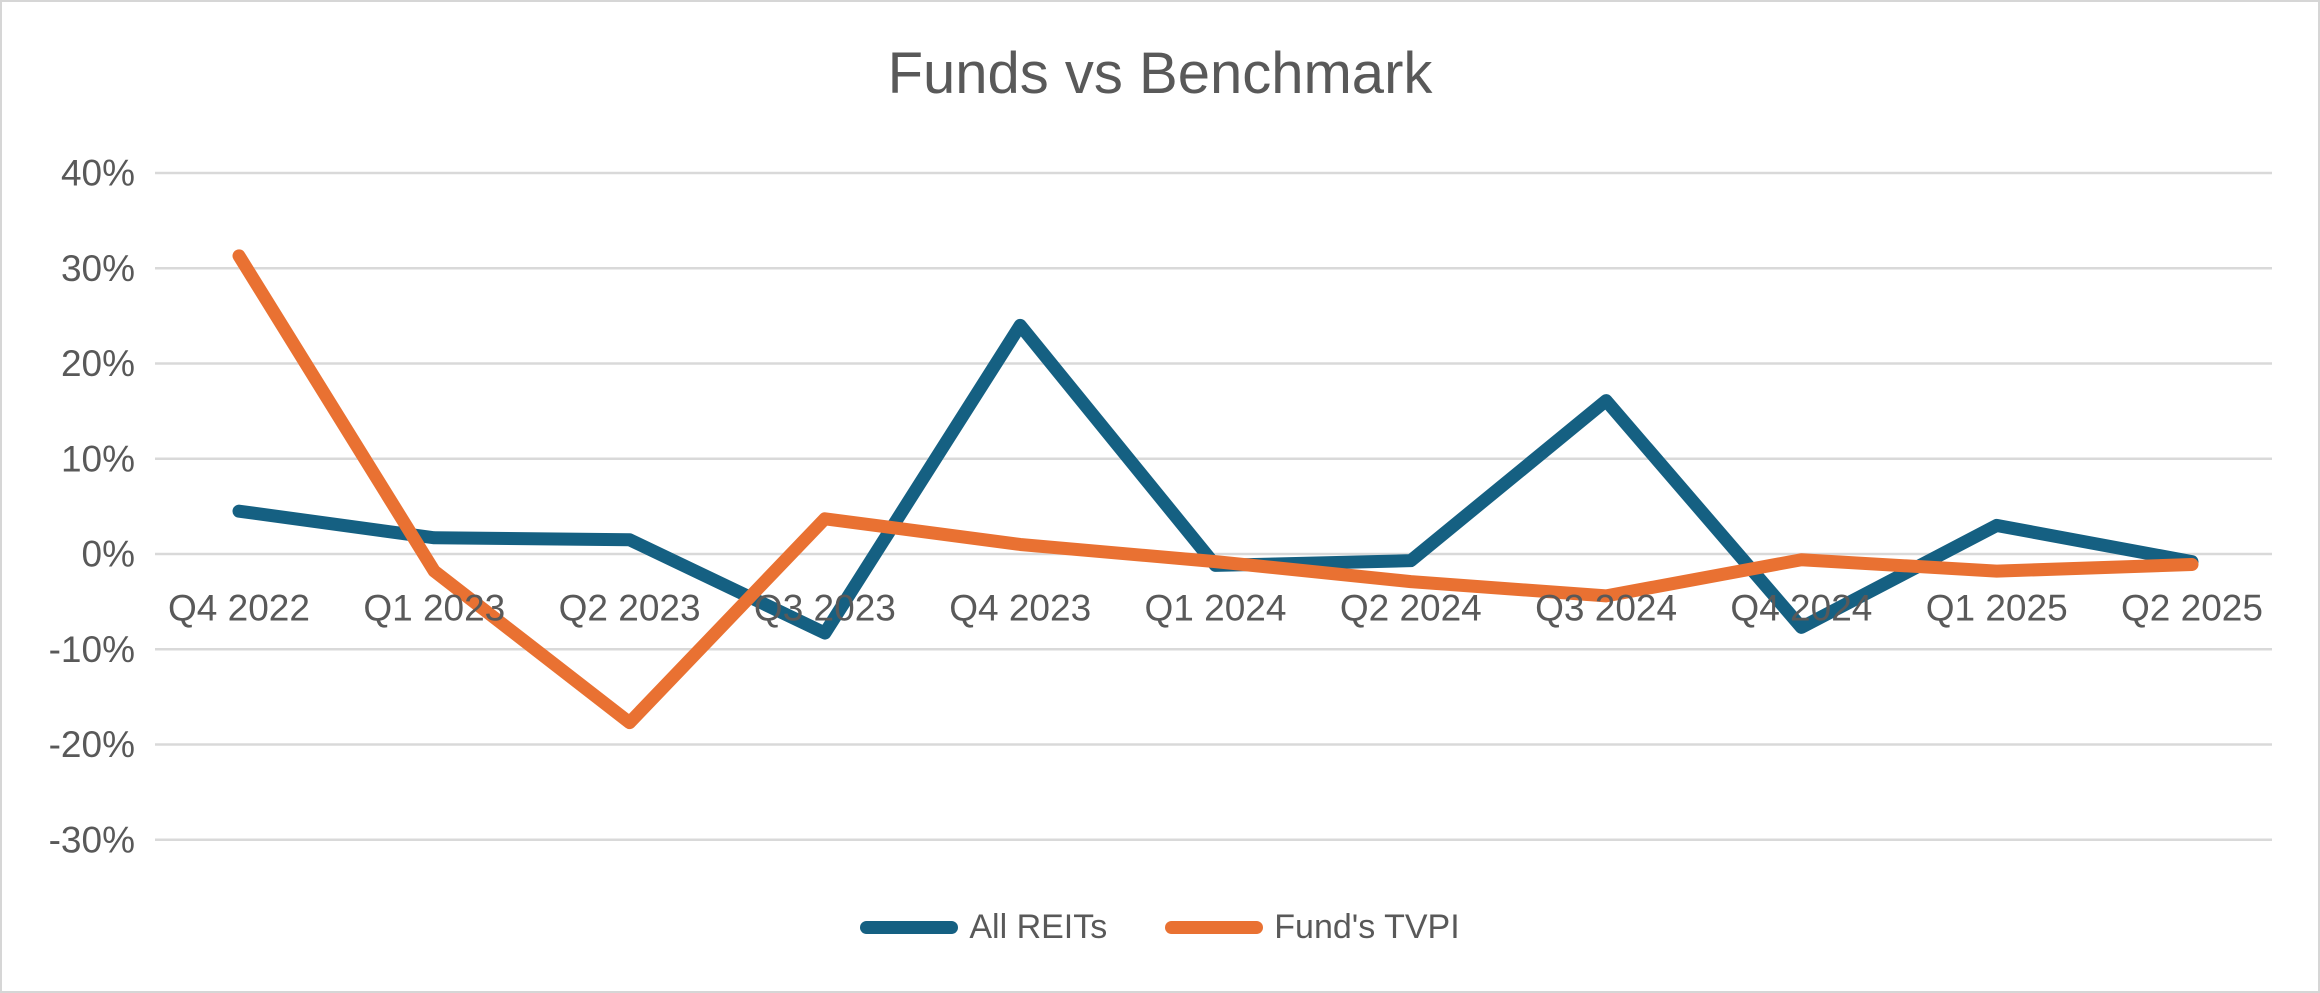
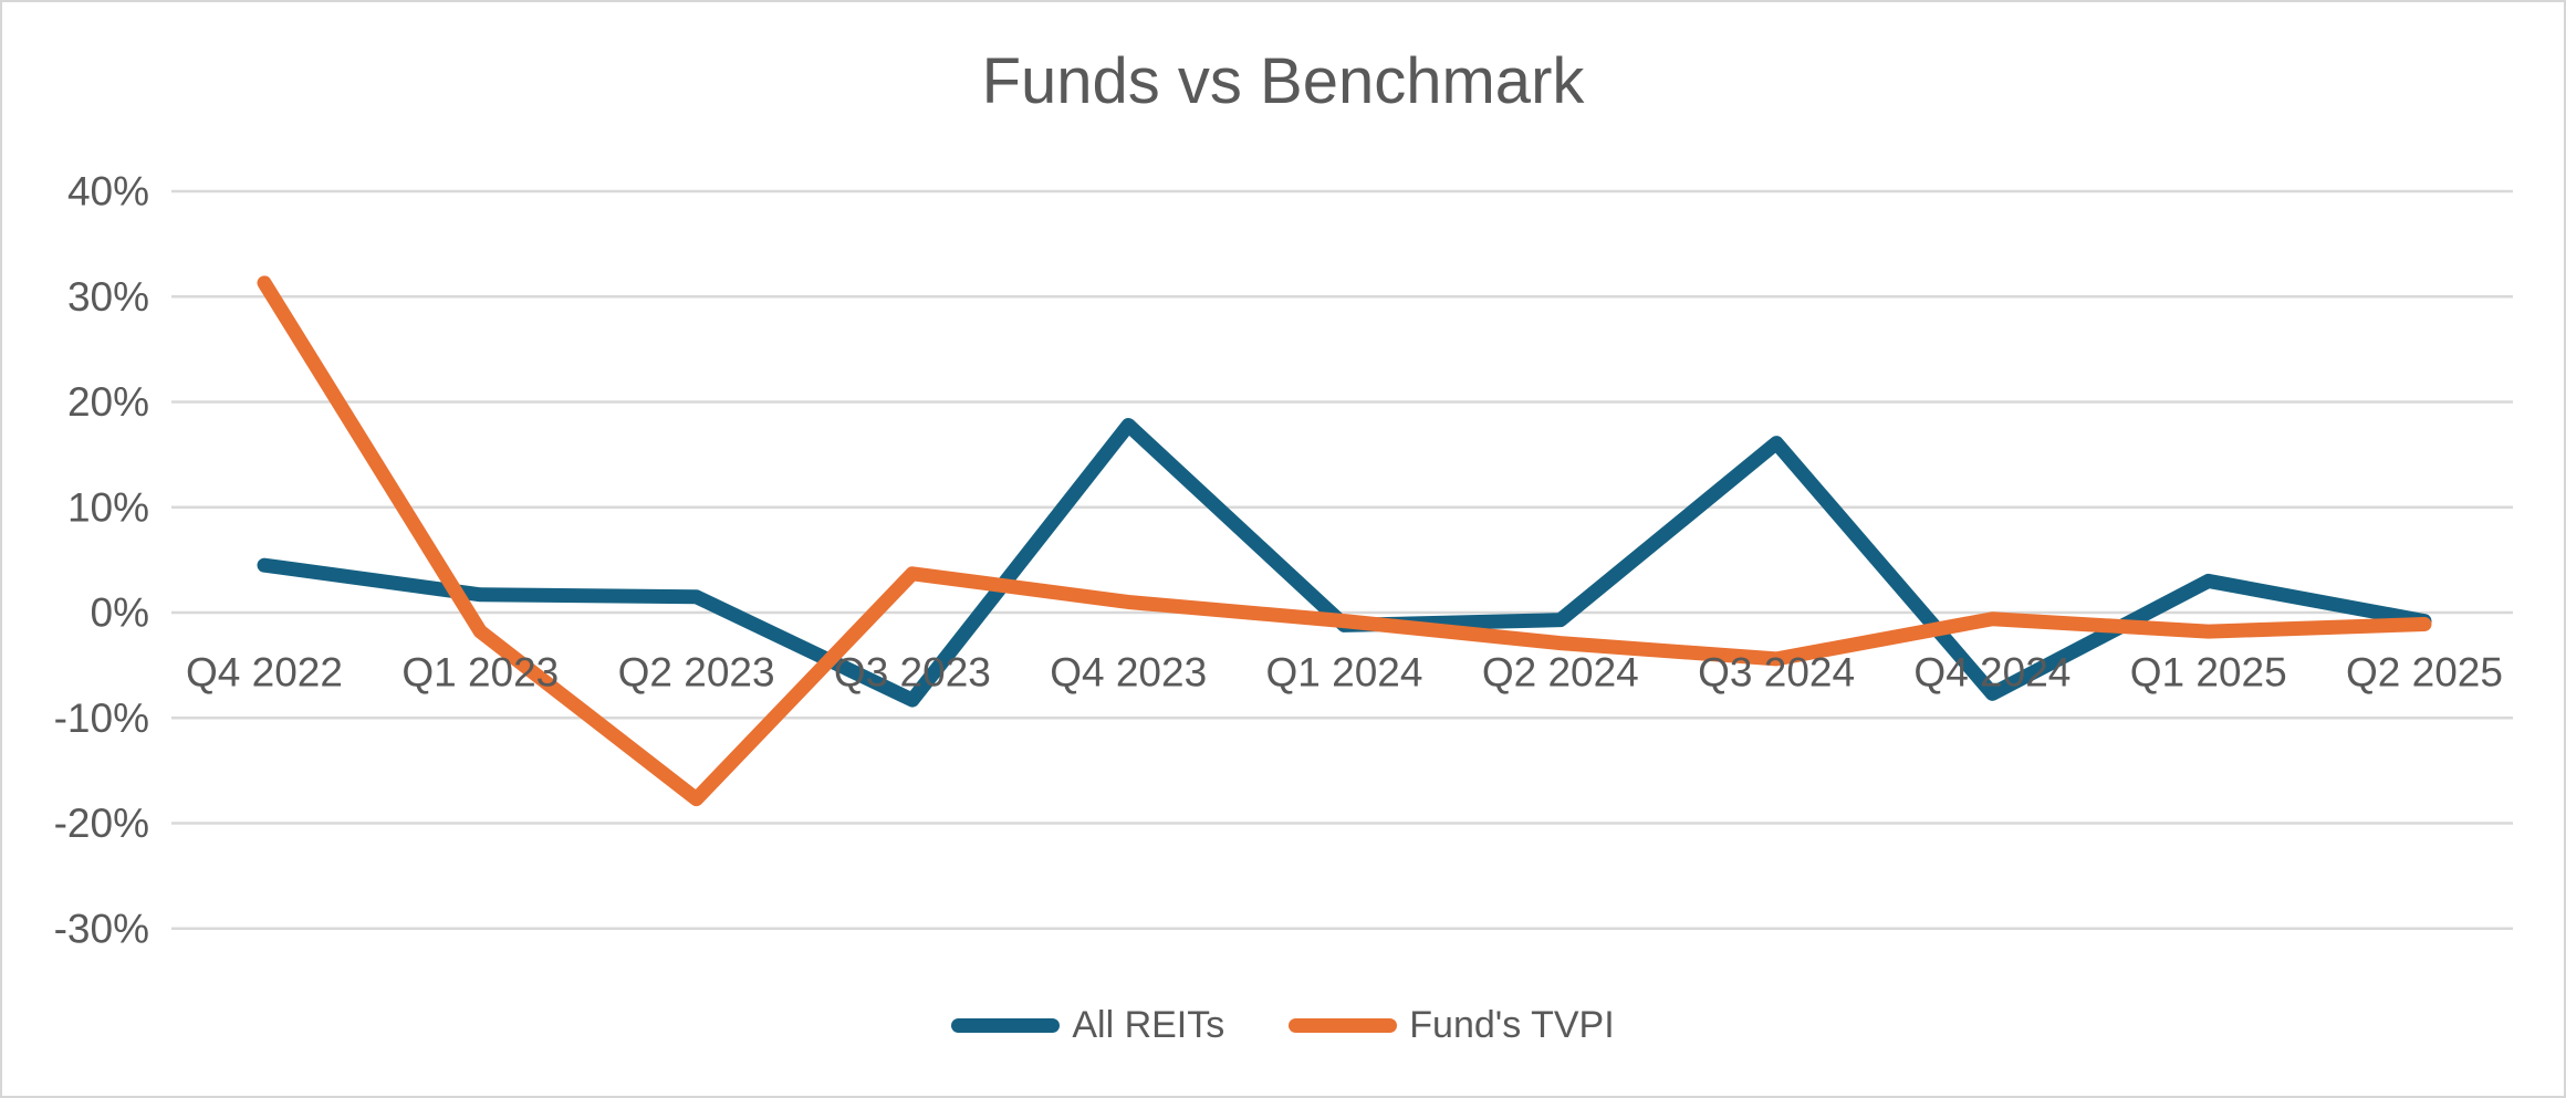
All REITs/Q4 2023: 24% -> 18%
